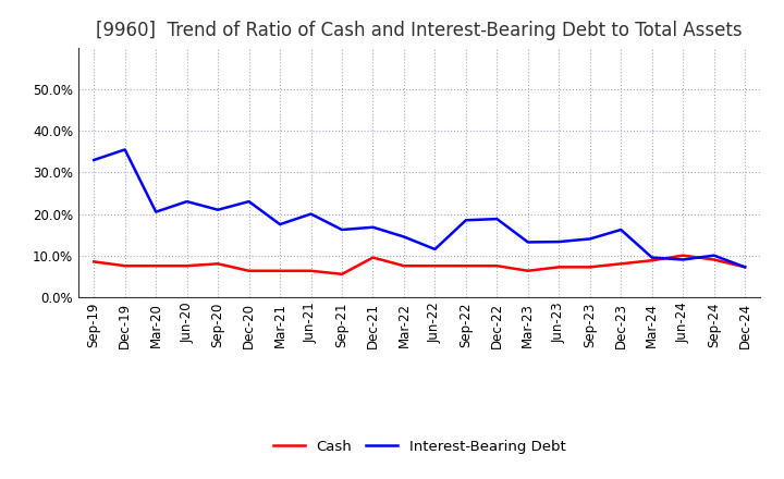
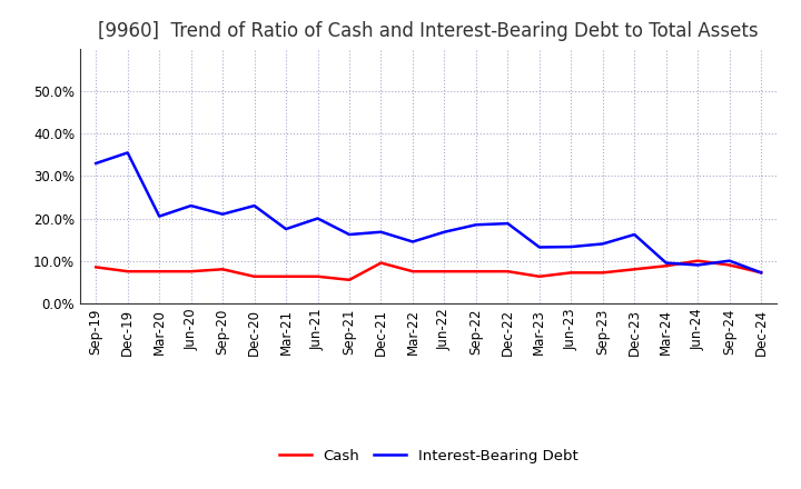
Interest-Bearing Debt/Jun-22: 11.5% -> 16.8%
